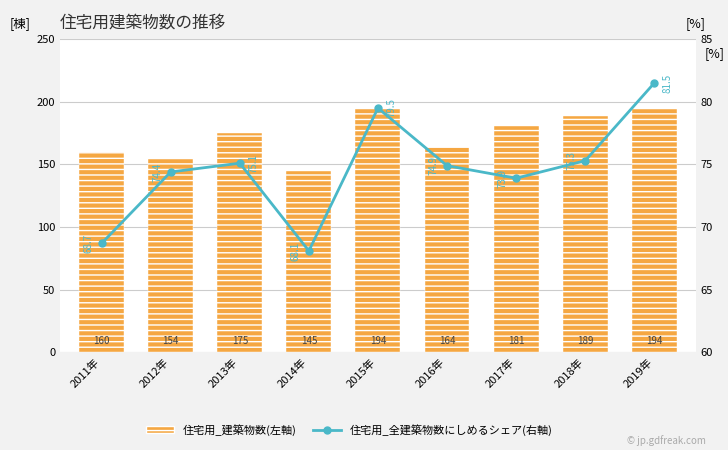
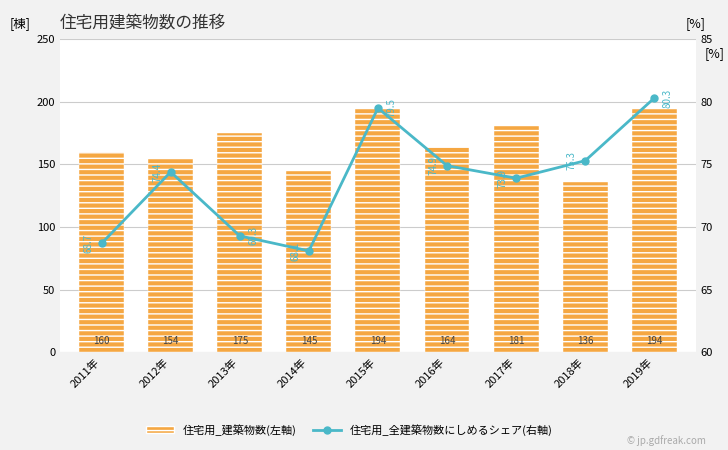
住宅用_全建築物数にしめるシェア(右軸)/2013年: 75.1 -> 69.3
住宅用_建築物数(左軸)/2018年: 189 -> 136
住宅用_全建築物数にしめるシェア(右軸)/2019年: 81.5 -> 80.3
